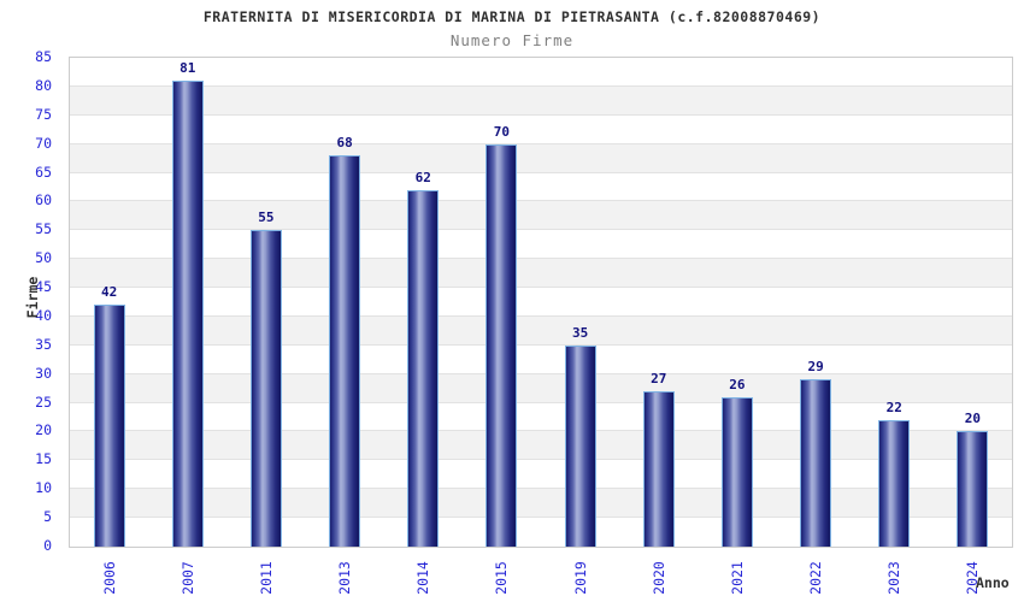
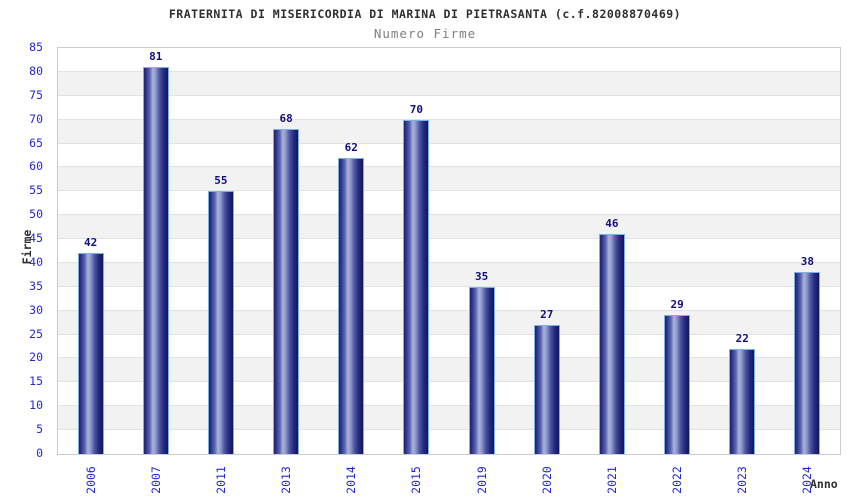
2021: 26 -> 46
2024: 20 -> 38
